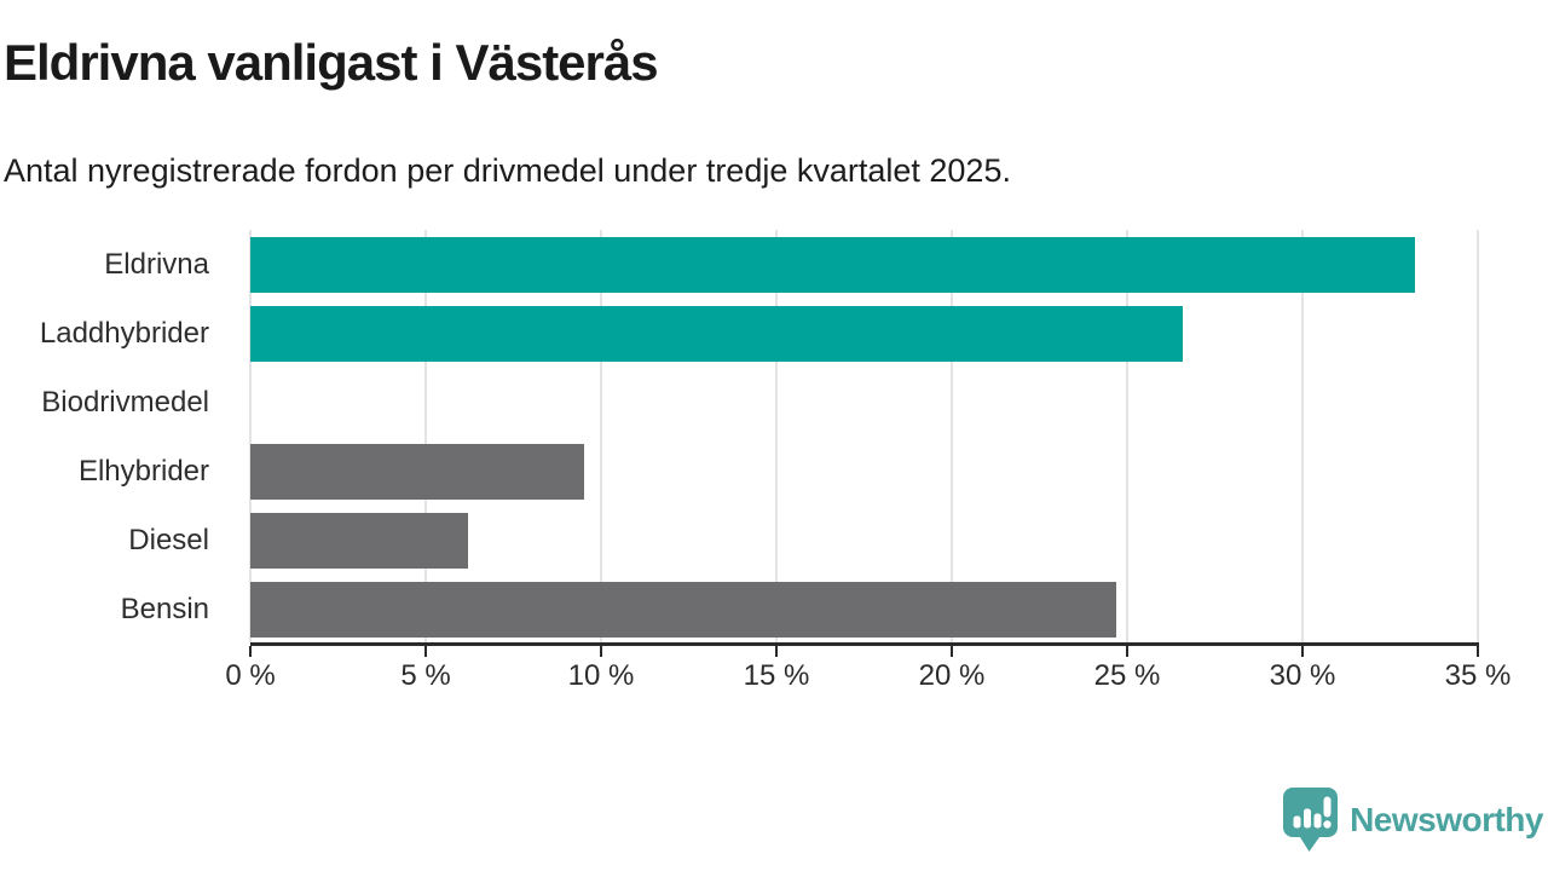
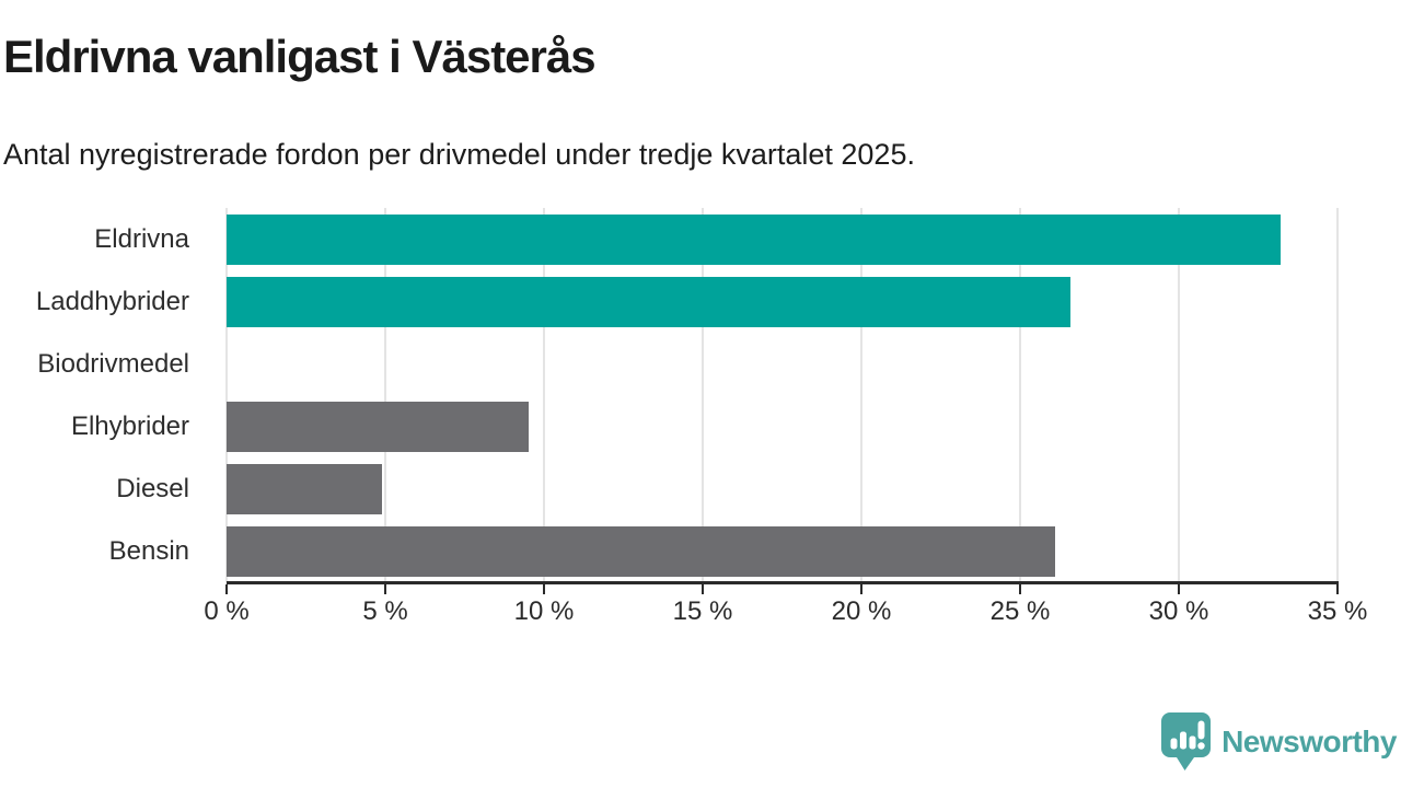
Diesel: 6.2% -> 4.9%
Bensin: 24.7% -> 26.1%
